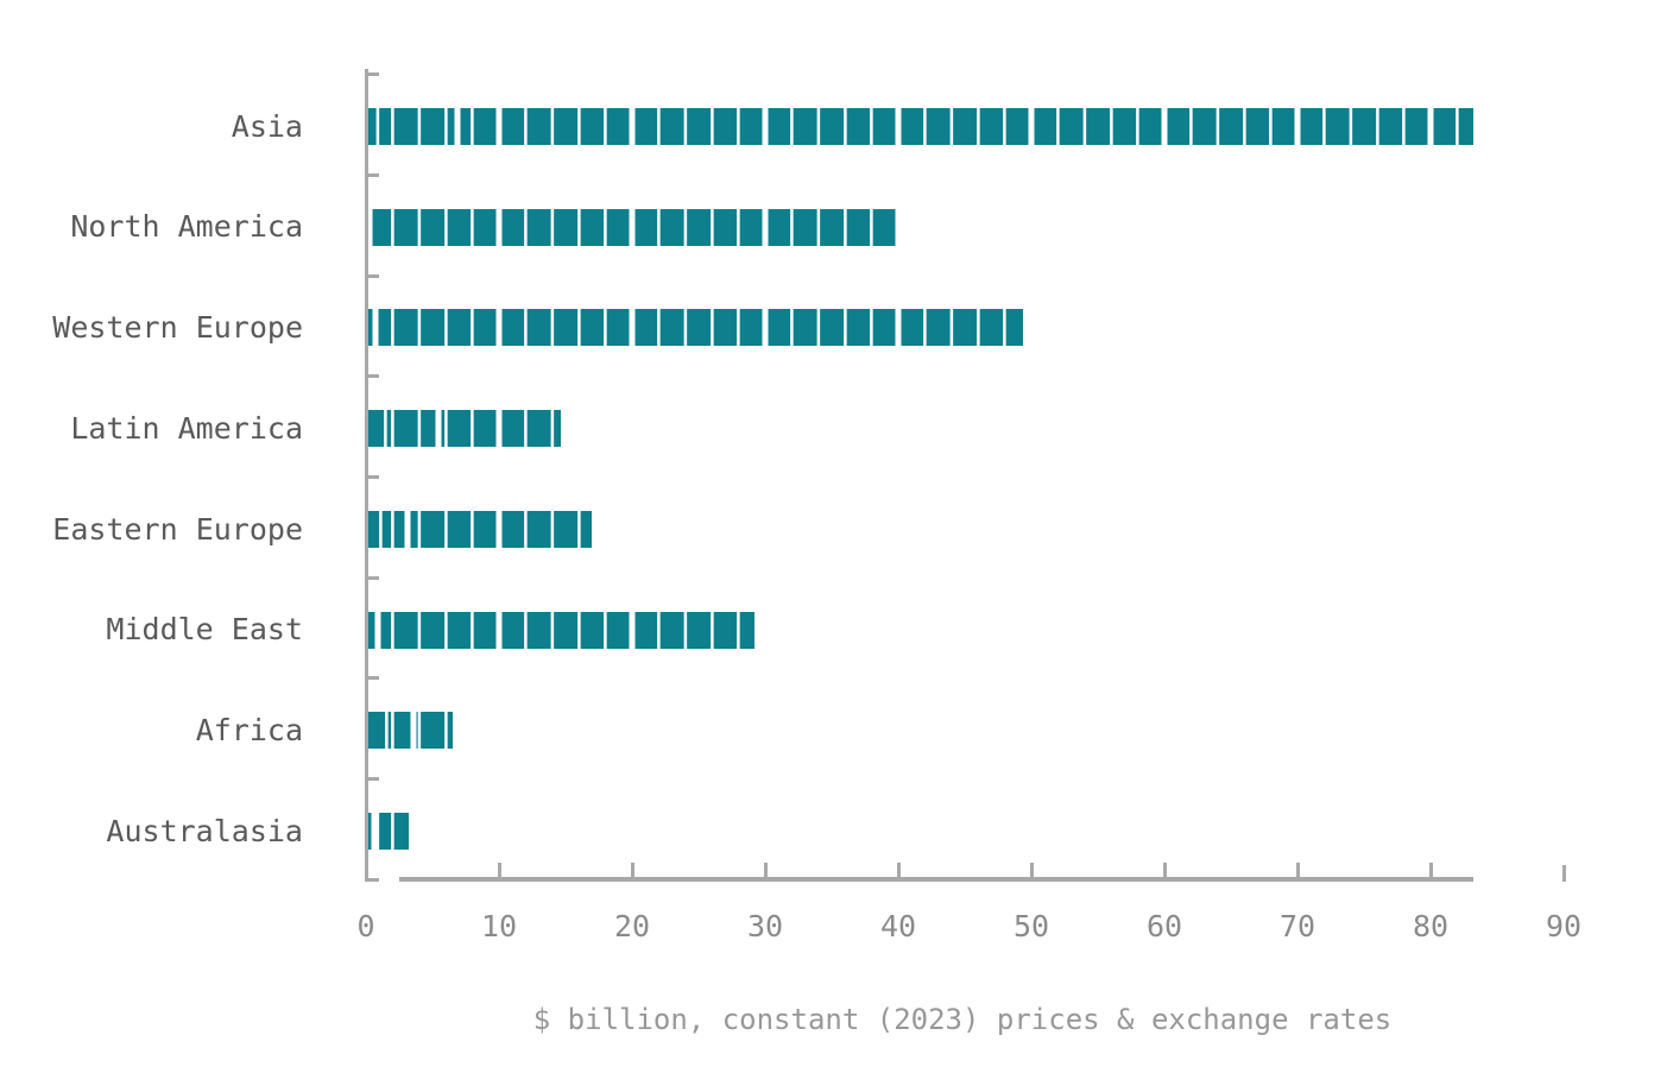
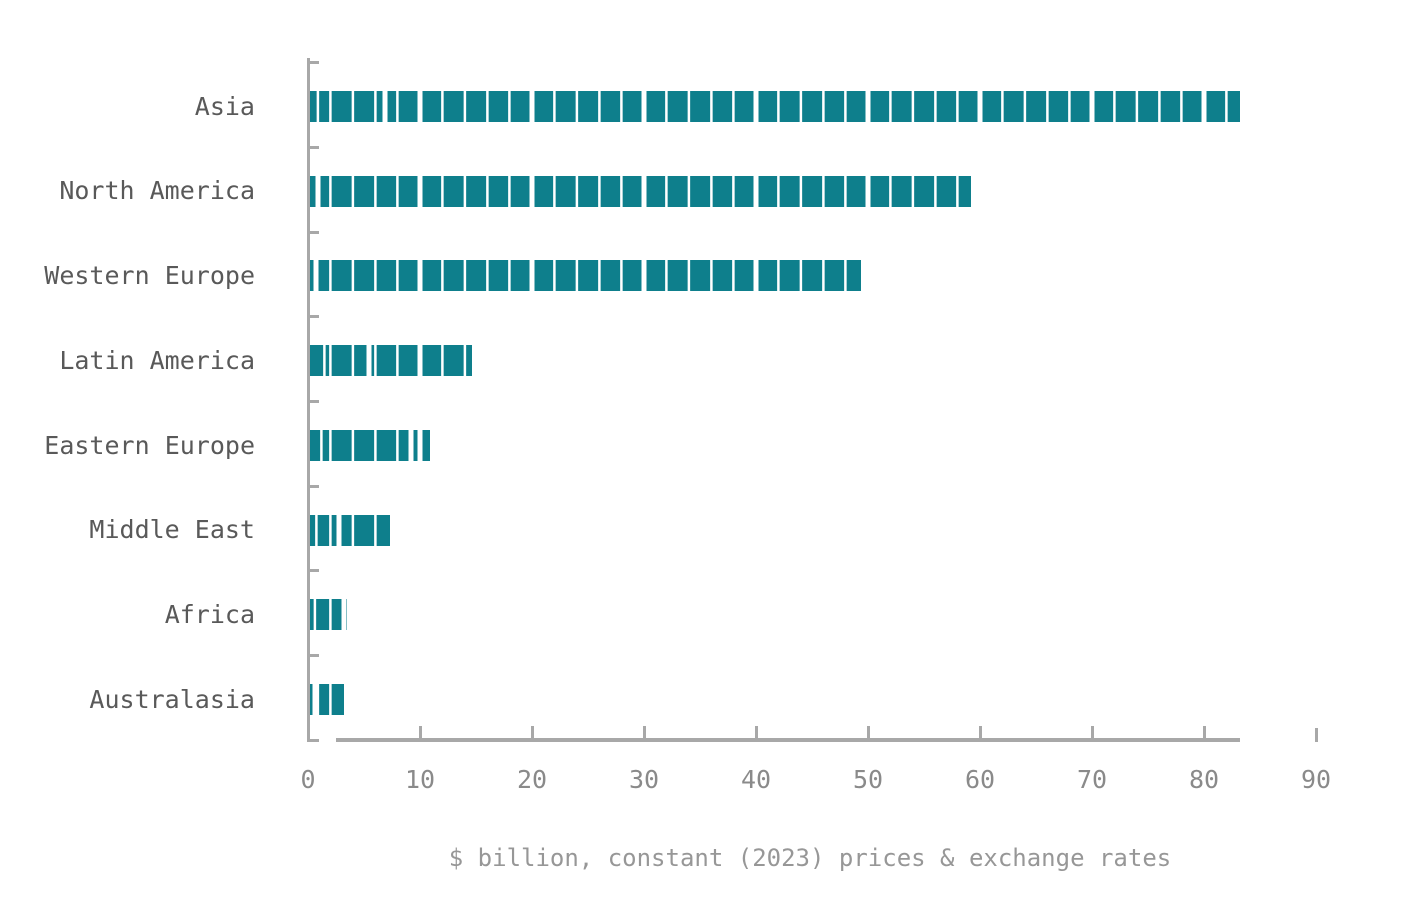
North America: 39.8 -> 59.2
Eastern Europe: 17.0 -> 10.9
Middle East: 29.2 -> 7.3
Africa: 6.5 -> 3.5
